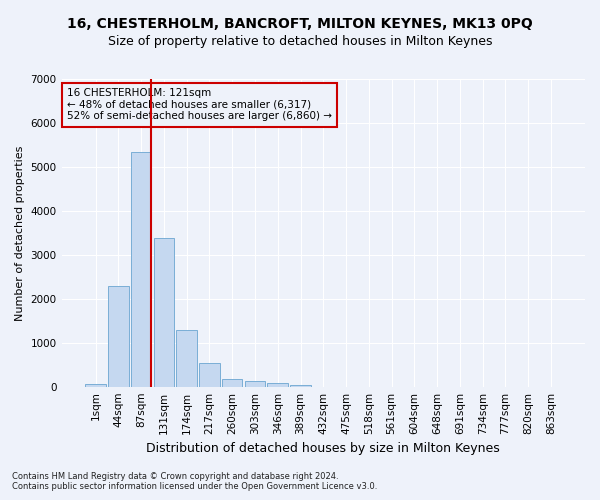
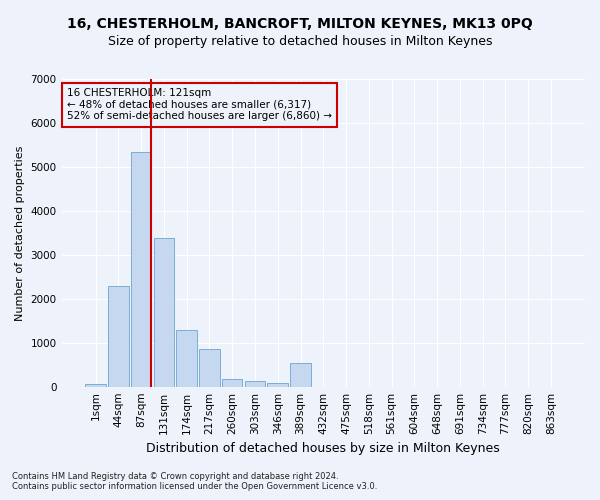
217sqm: 530 -> 850
389sqm: 30 -> 550
